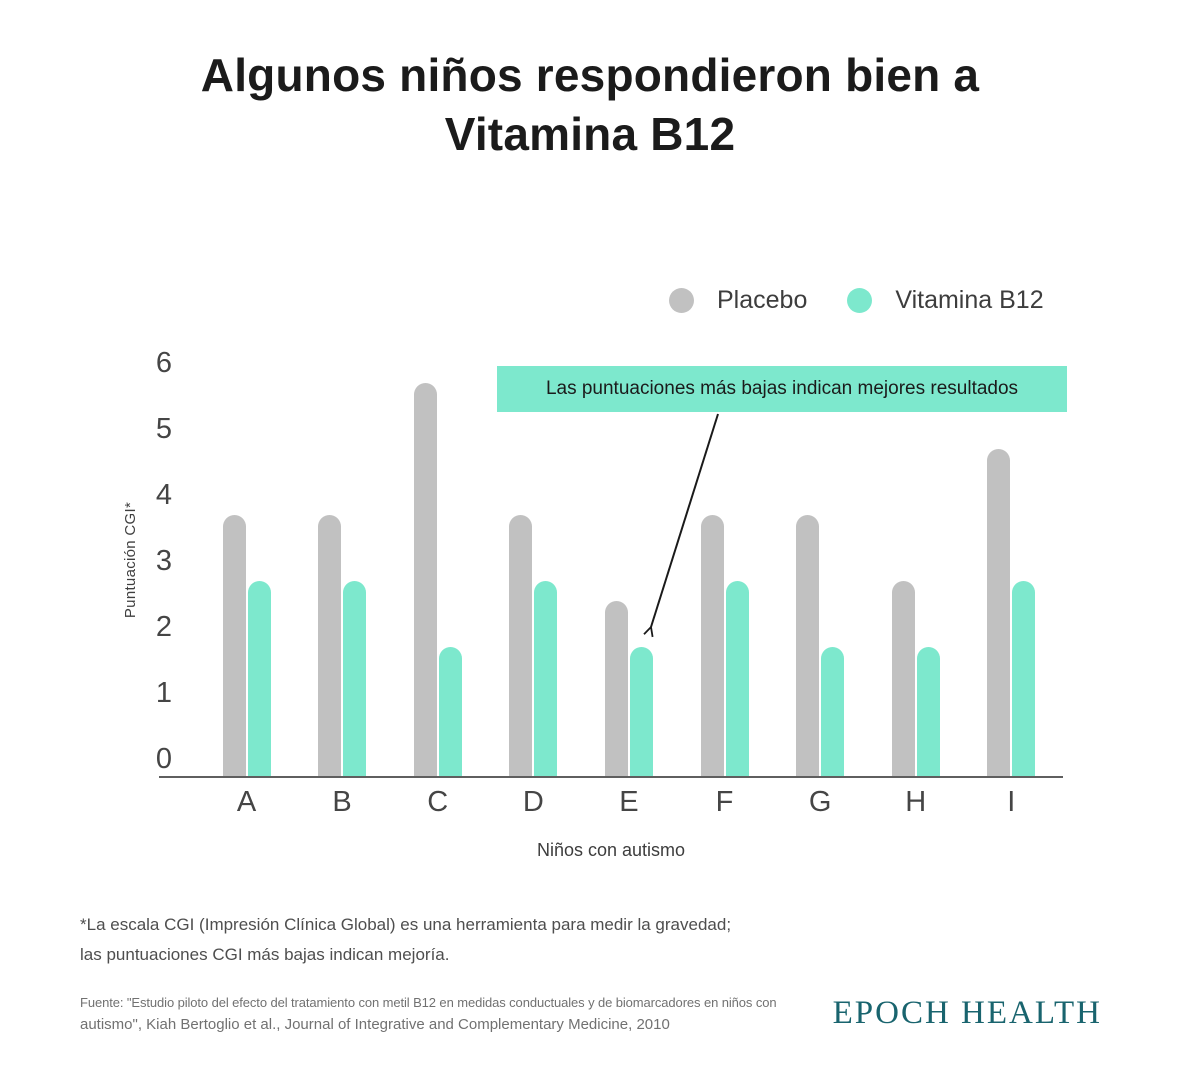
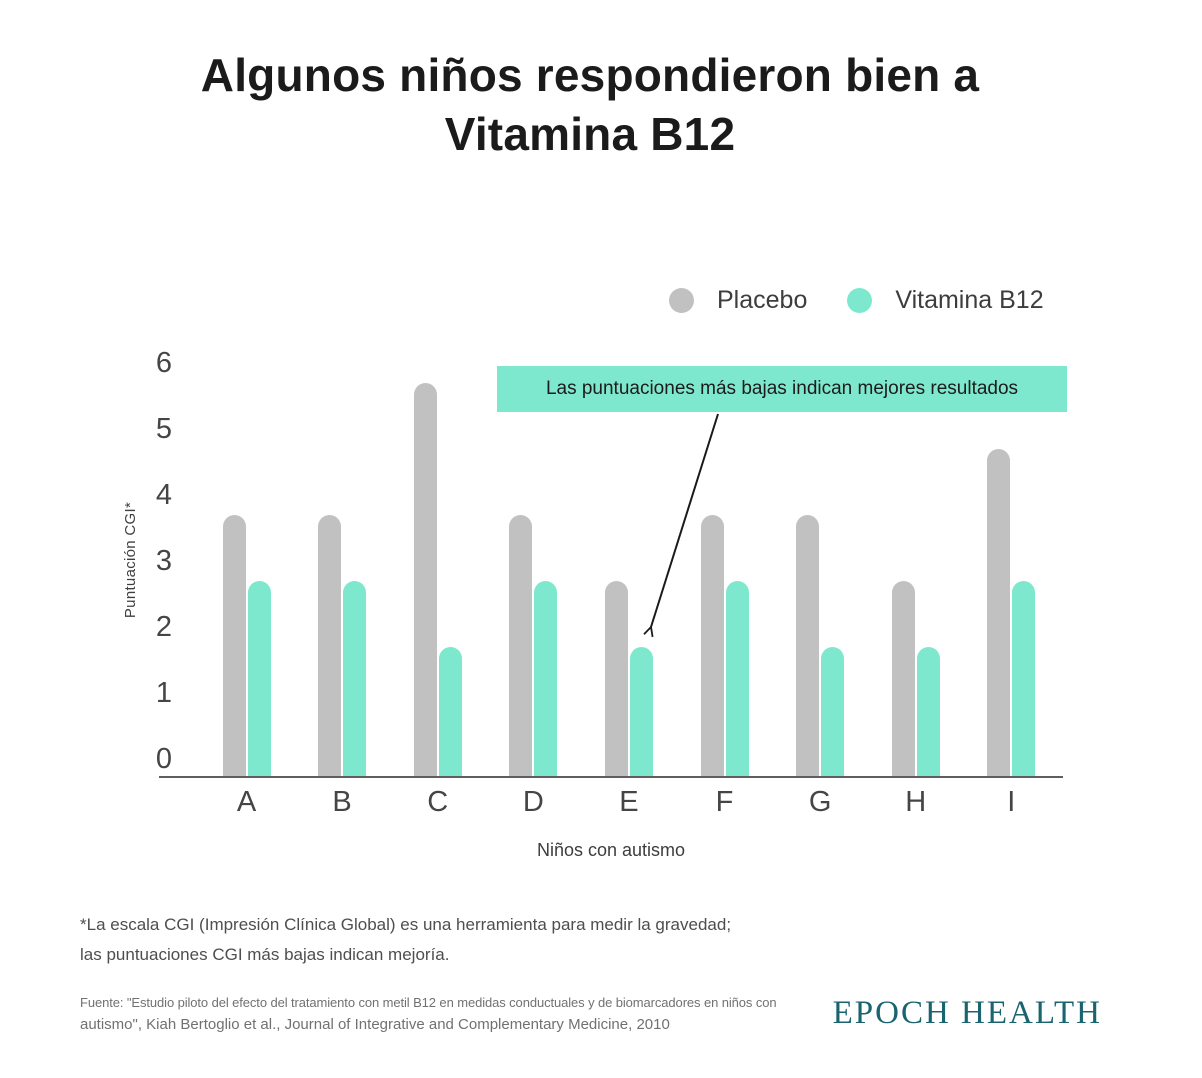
Placebo/E: 2.4 -> 2.7
